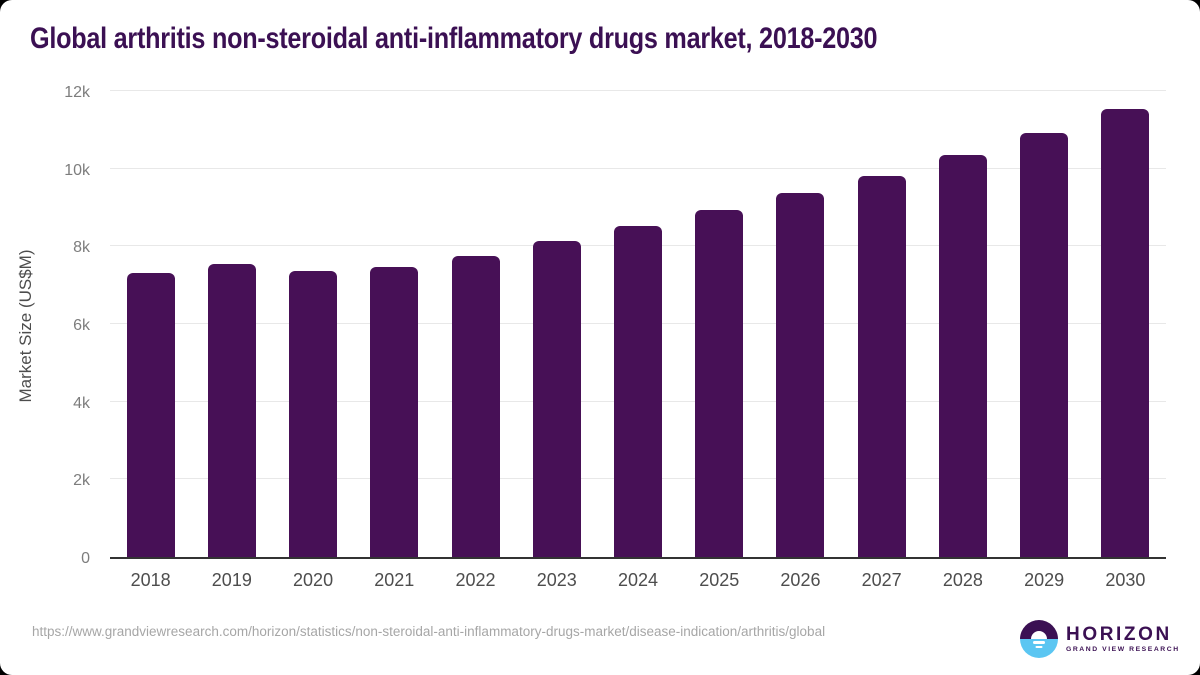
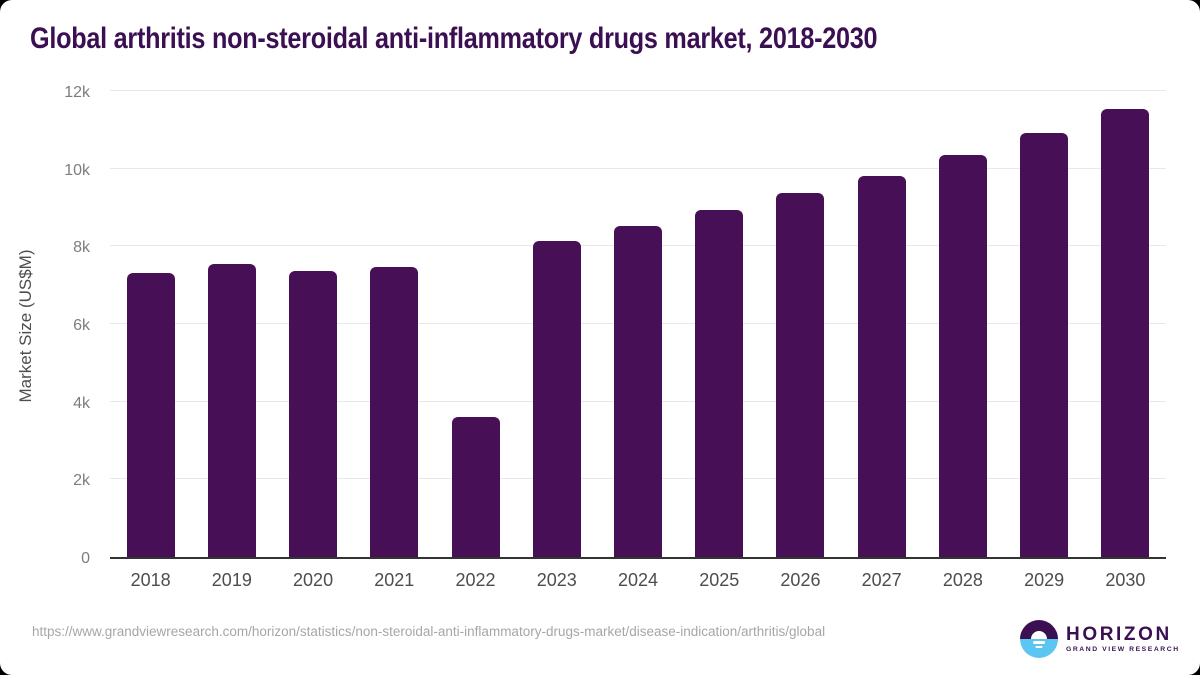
2022: 7.8k -> 3.6k
